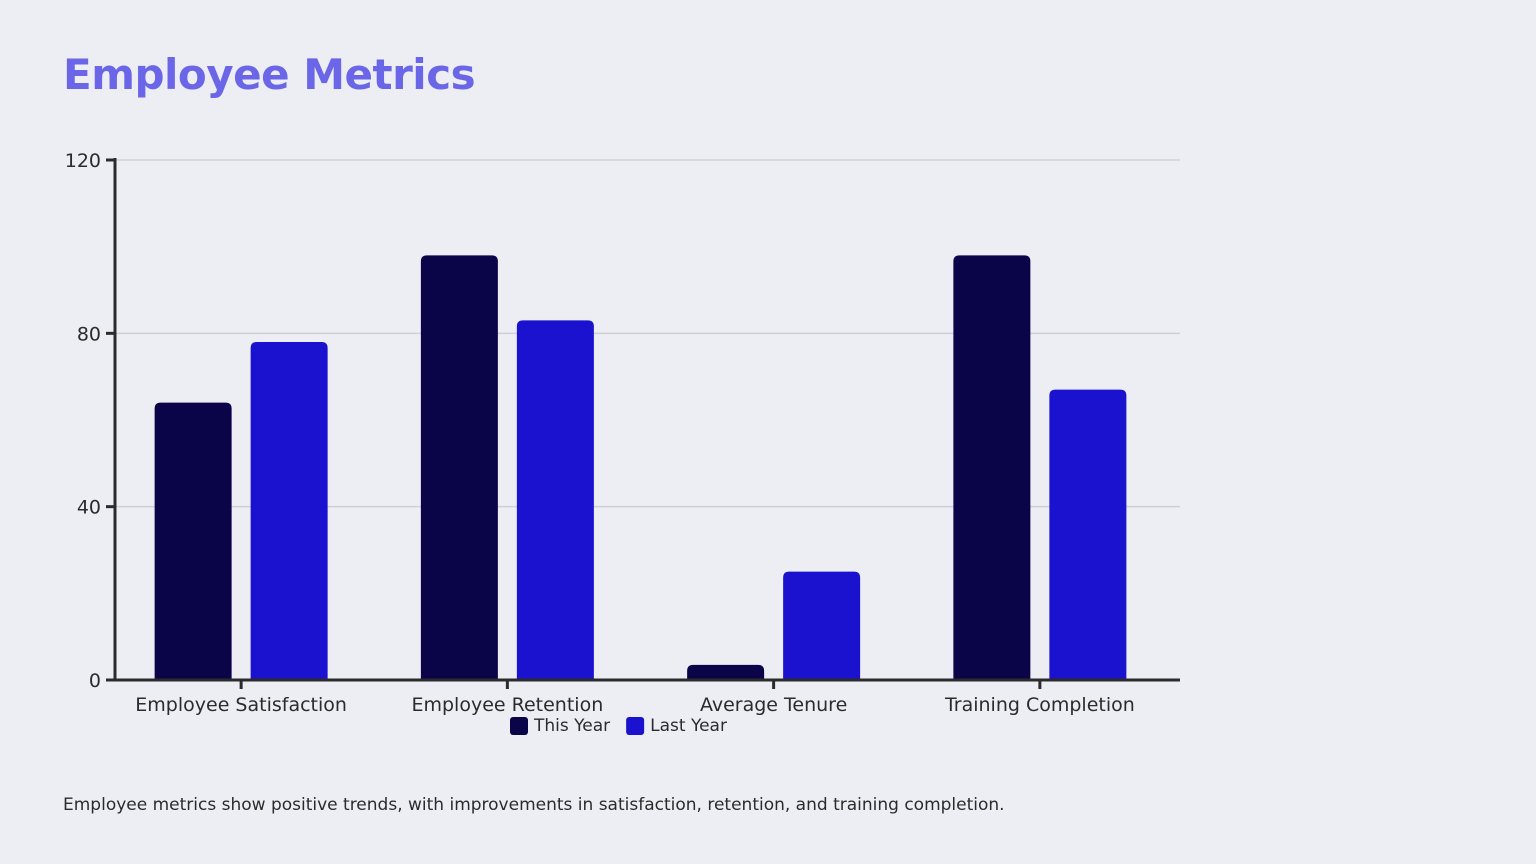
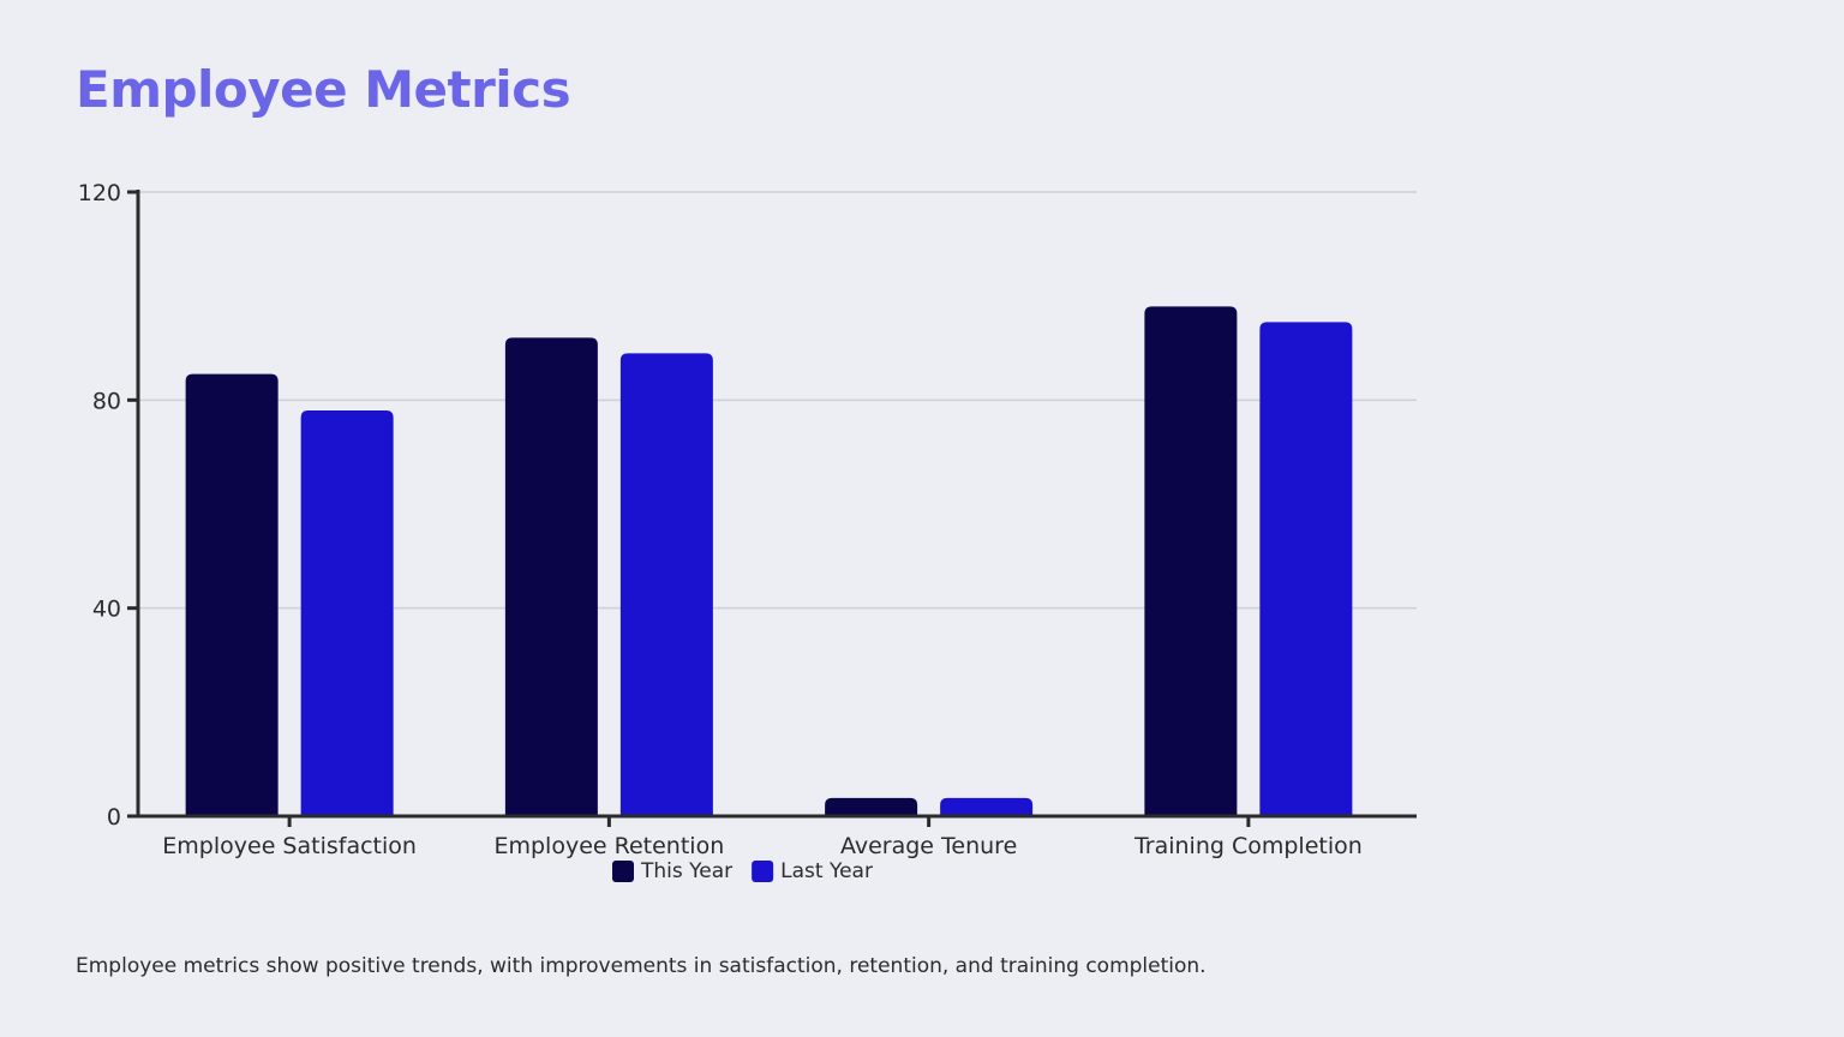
This Year/Employee Satisfaction: 64 -> 85
This Year/Employee Retention: 98 -> 92
Last Year/Employee Retention: 83 -> 89
Last Year/Average Tenure: 25 -> 4
Last Year/Training Completion: 67 -> 95
